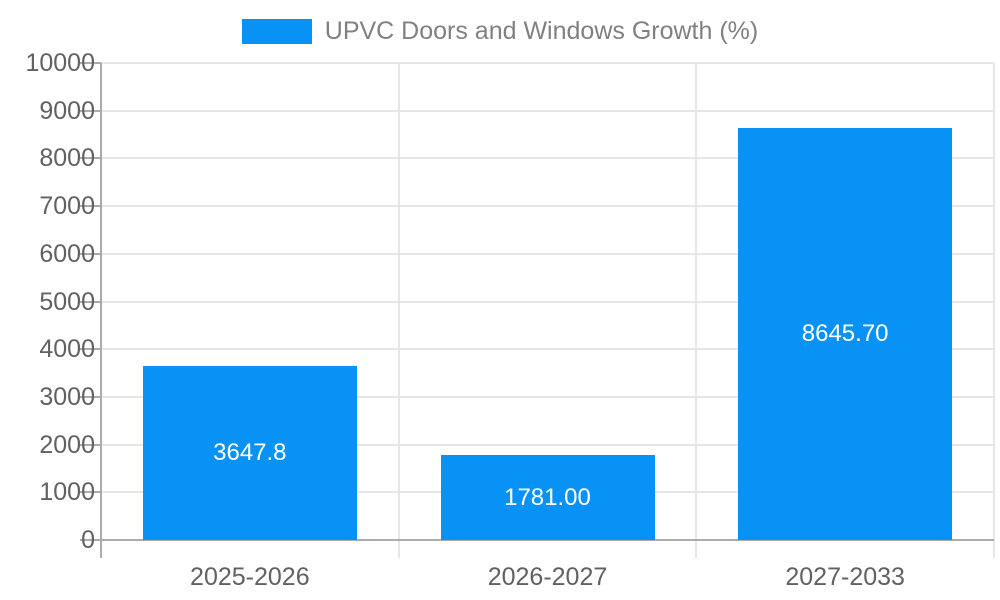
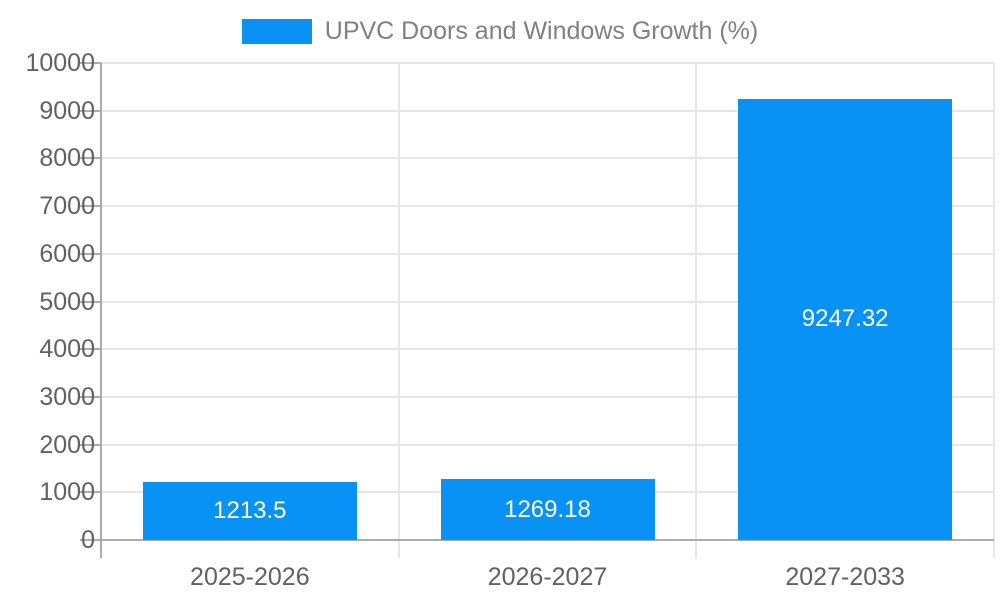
2025-2026: 3647.8 -> 1213.5
2026-2027: 1781.00 -> 1269.18
2027-2033: 8645.70 -> 9247.32
